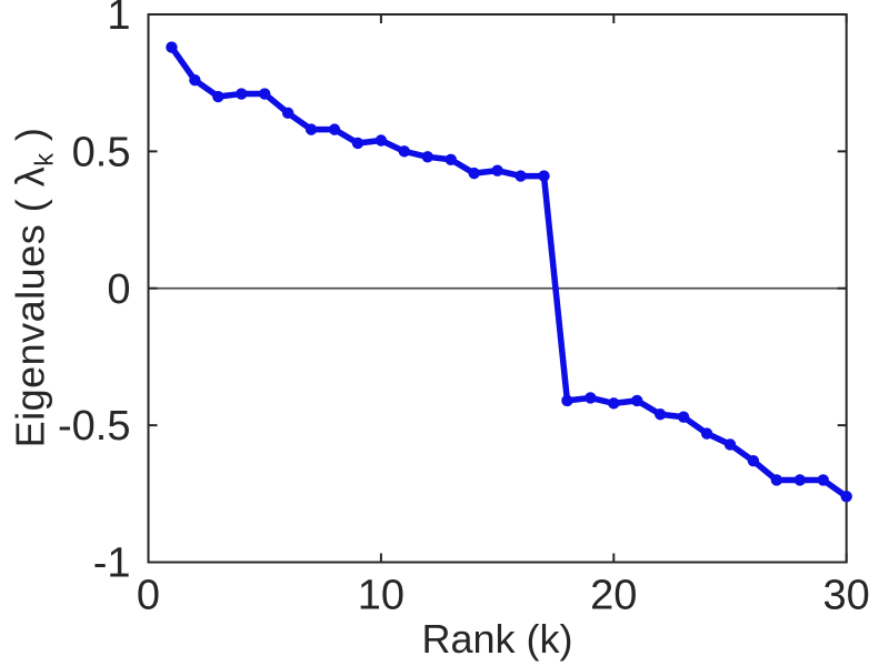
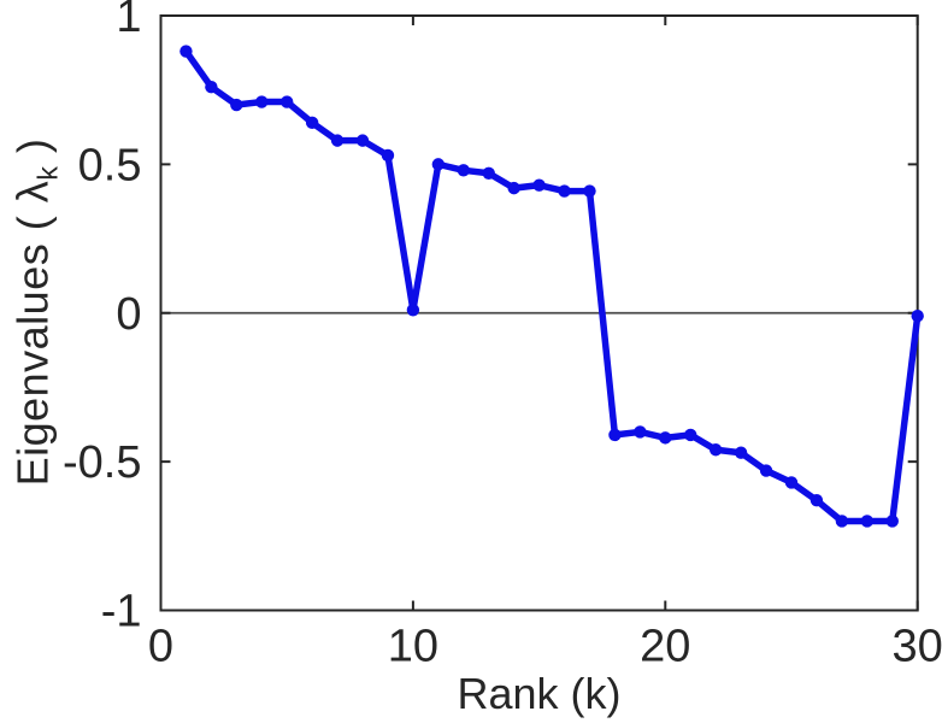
10: 0.54 -> 0.01
30: -0.76 -> -0.01
